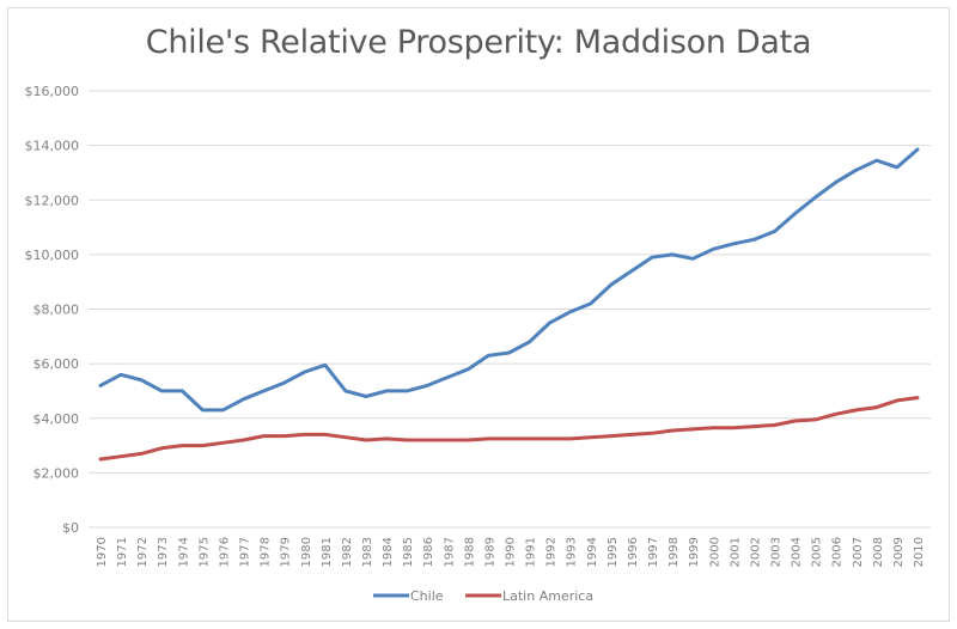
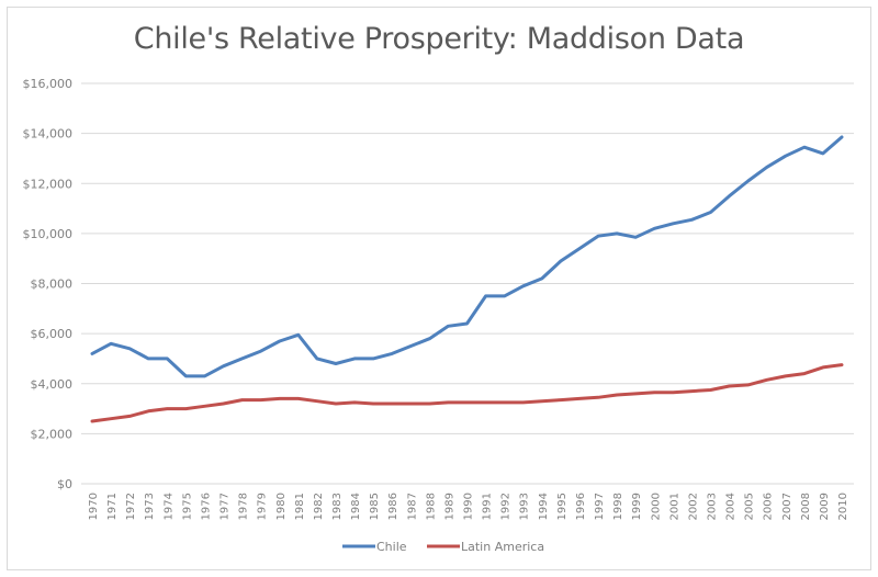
Chile/1991: $6800 -> $7500
